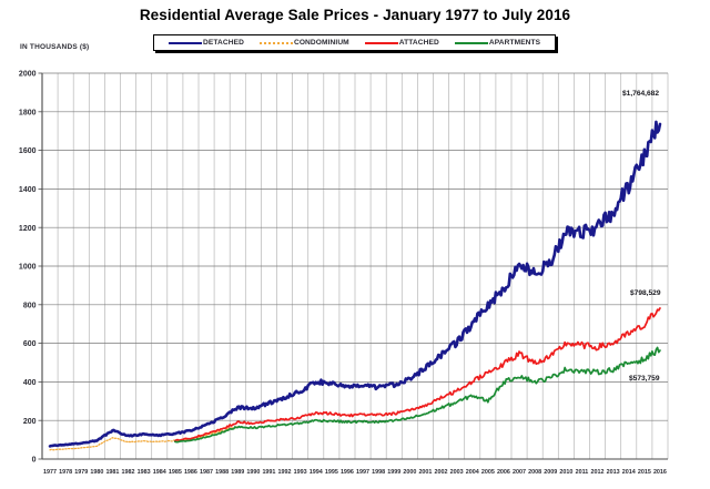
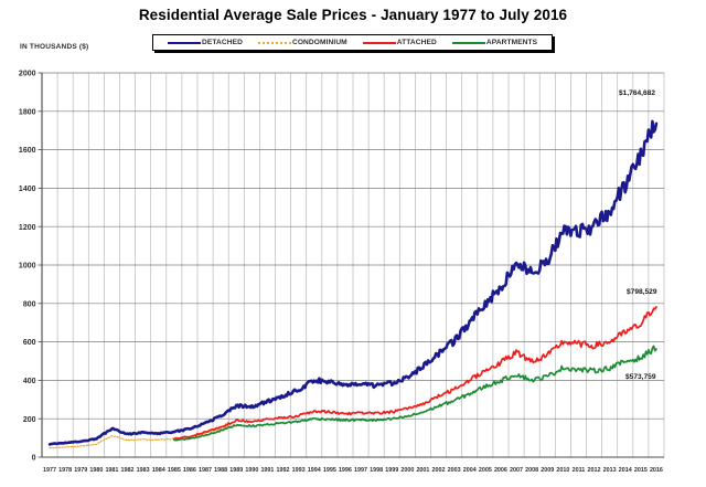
APARTMENTS/2005: 300 -> 370
